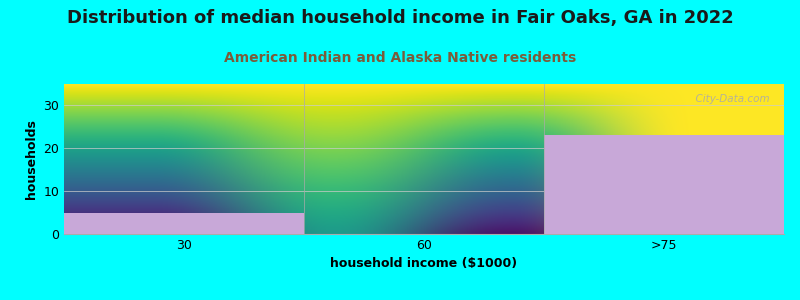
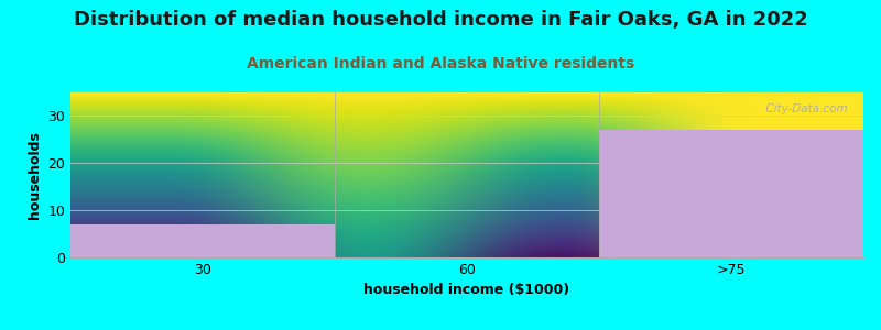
30: 5 -> 7
>75: 23 -> 27
